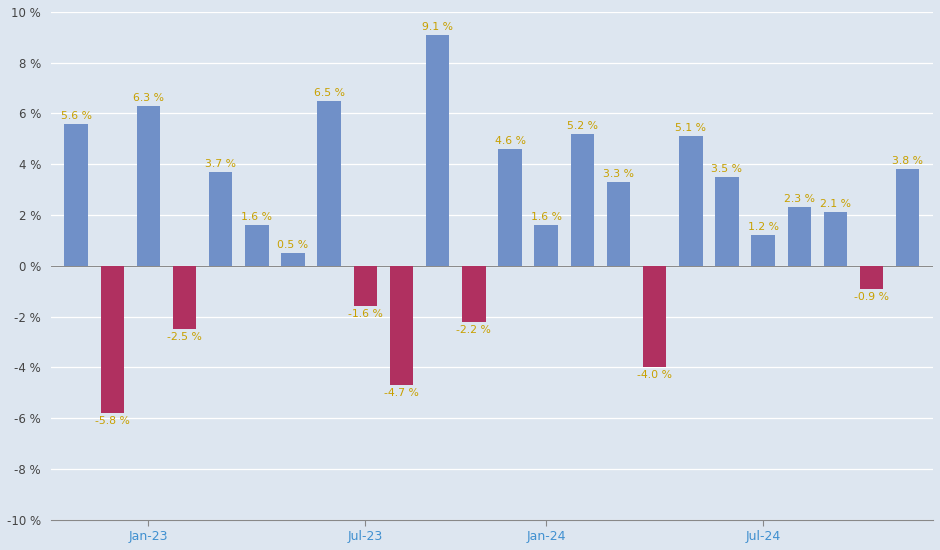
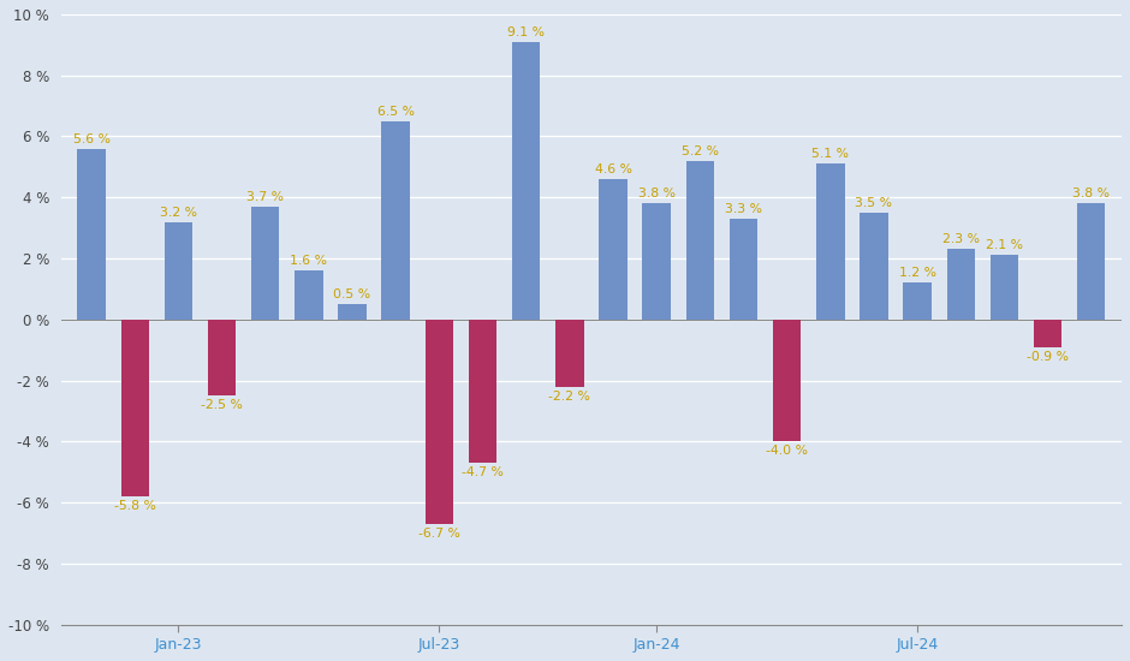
Jan-23: 6.3 -> 3.2
Jul-23: -1.6 -> -6.7
Jan-24: 1.6 -> 3.8
